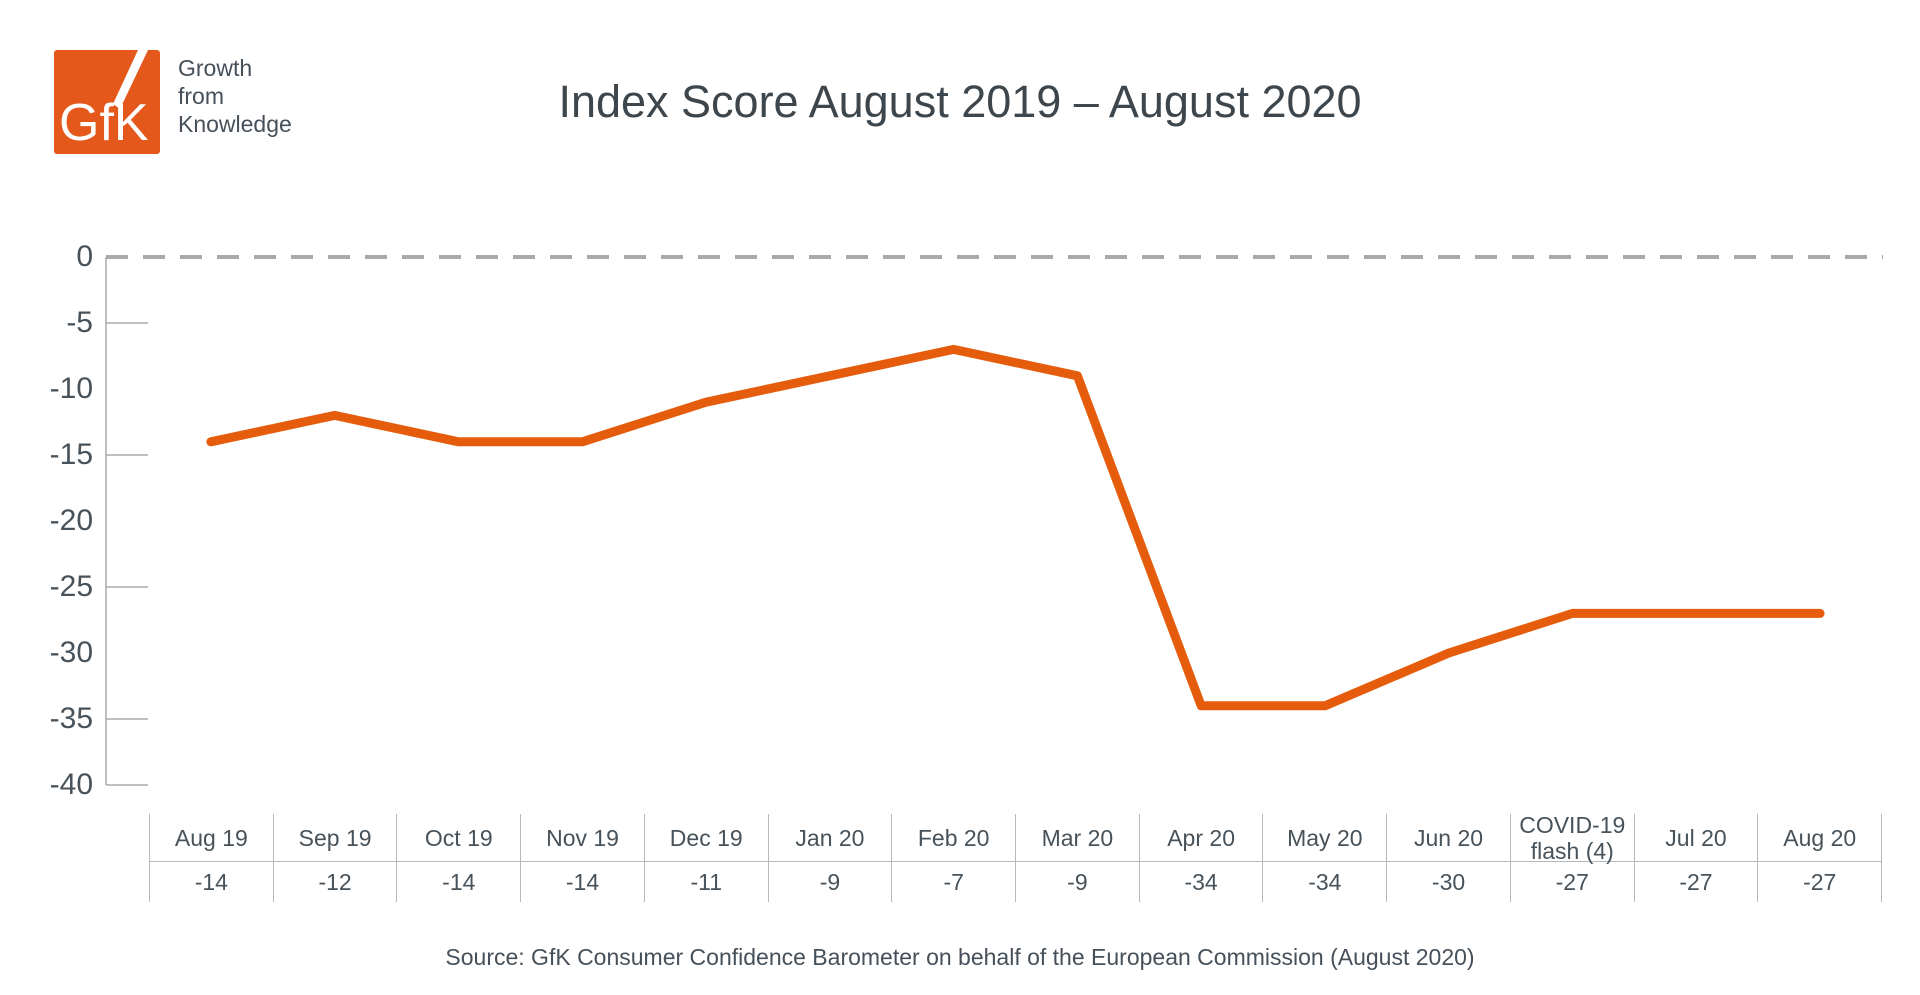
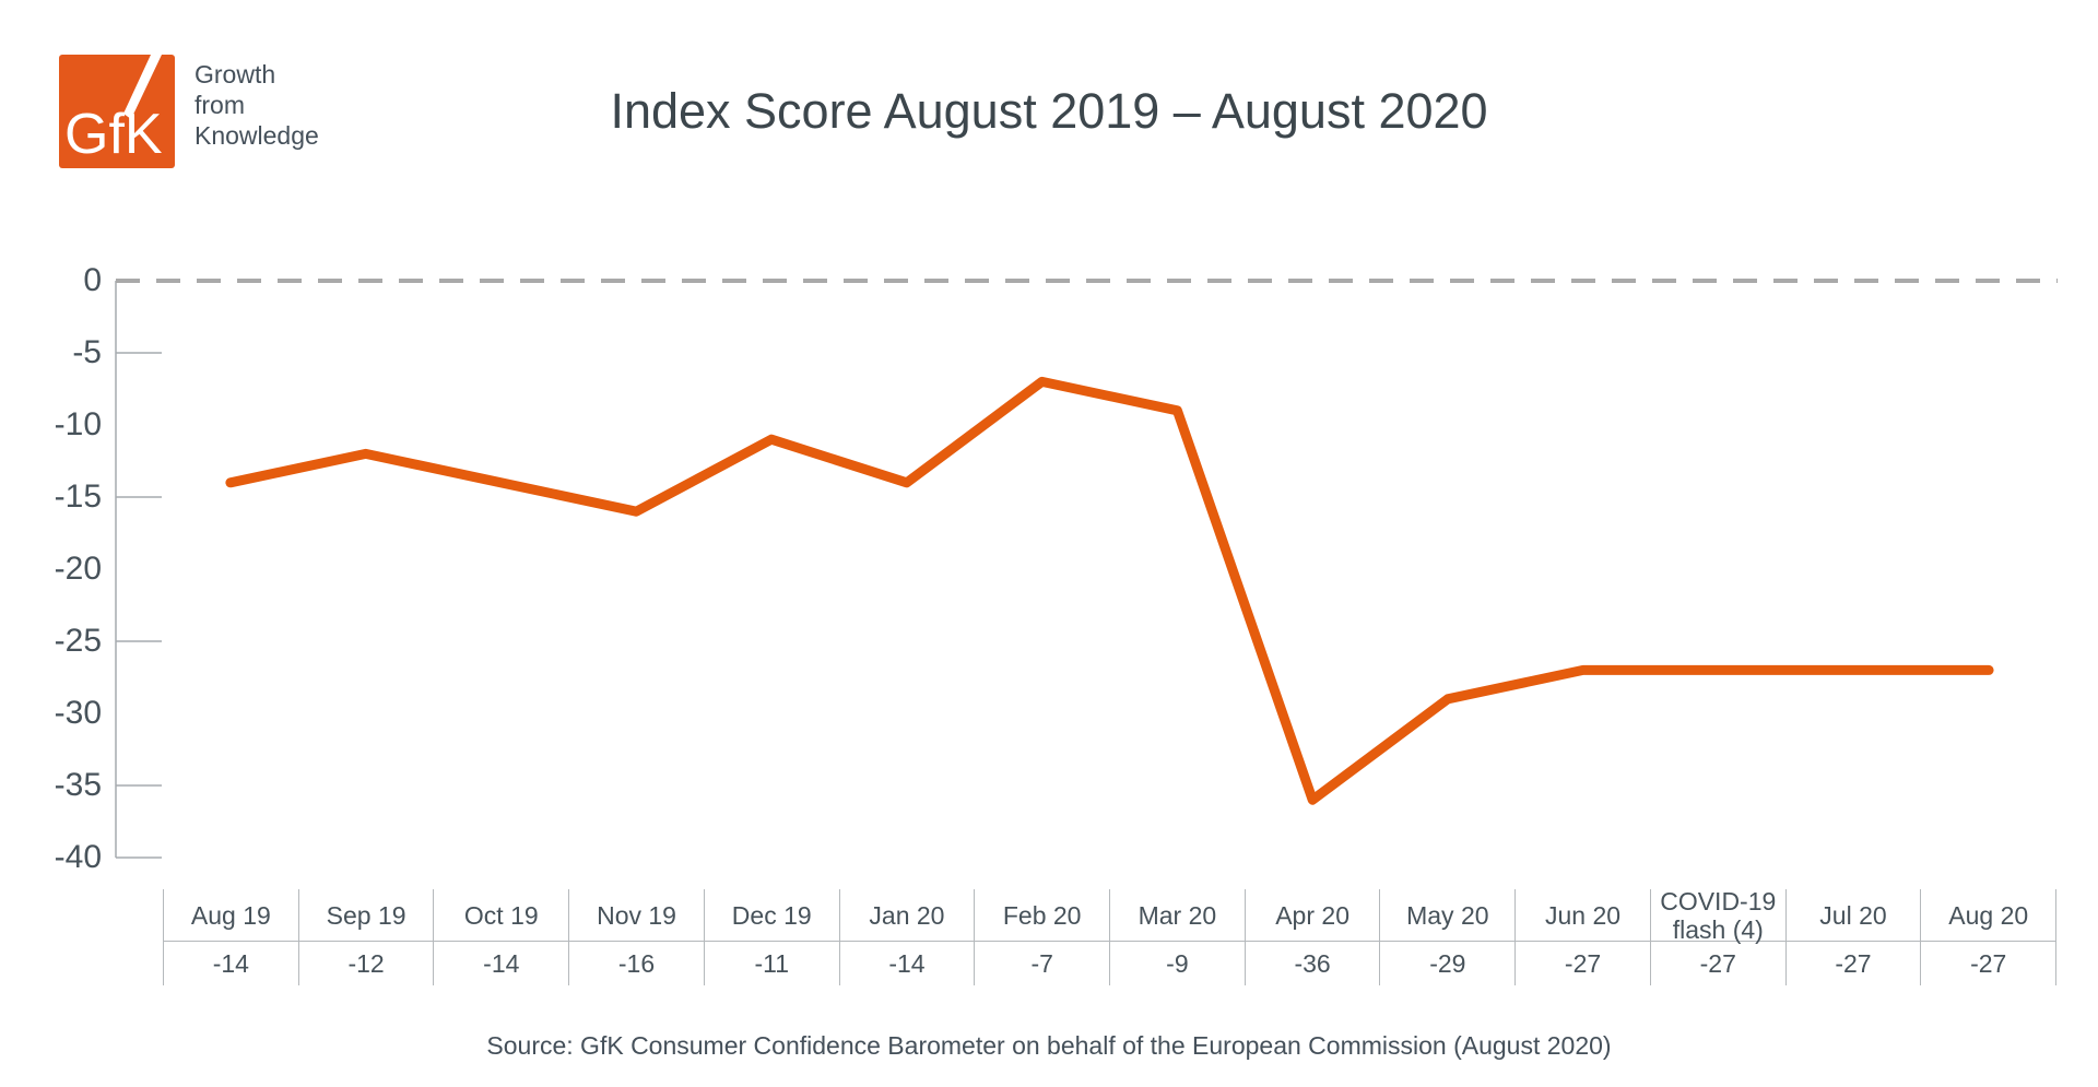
Nov 19: -14 -> -16
Jan 20: -9 -> -14
Apr 20: -34 -> -36
May 20: -34 -> -29
Jun 20: -30 -> -27
